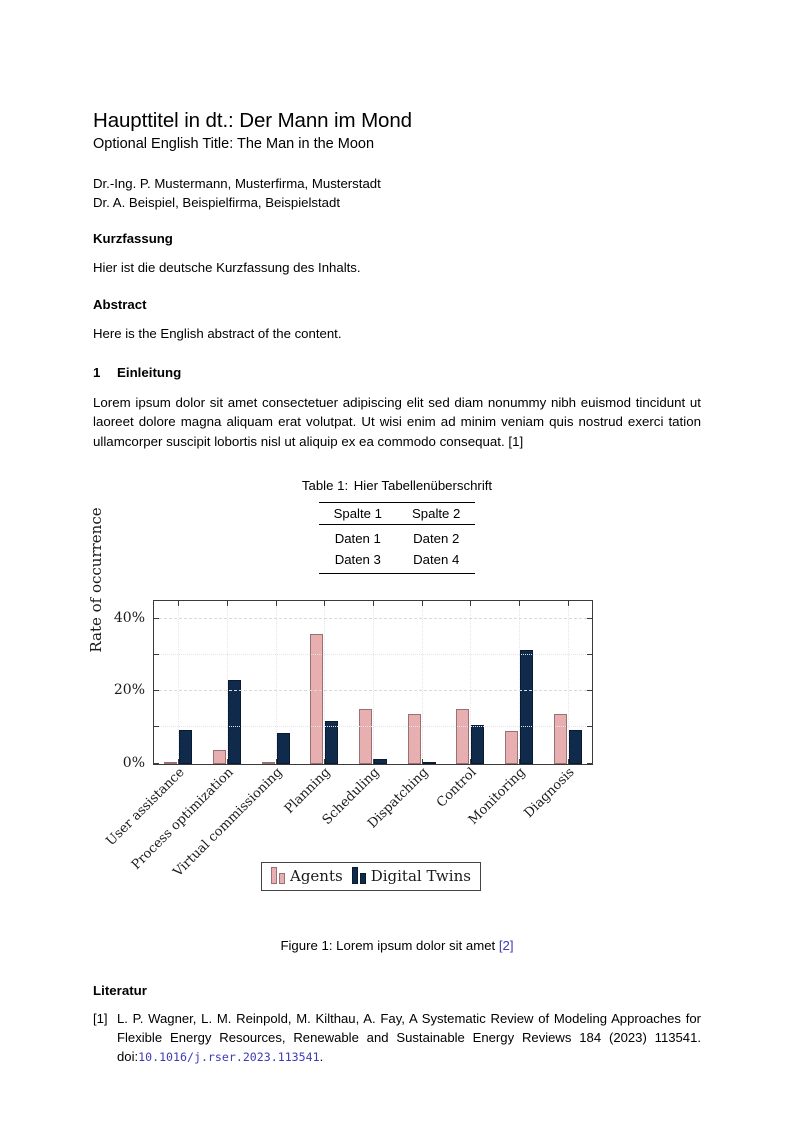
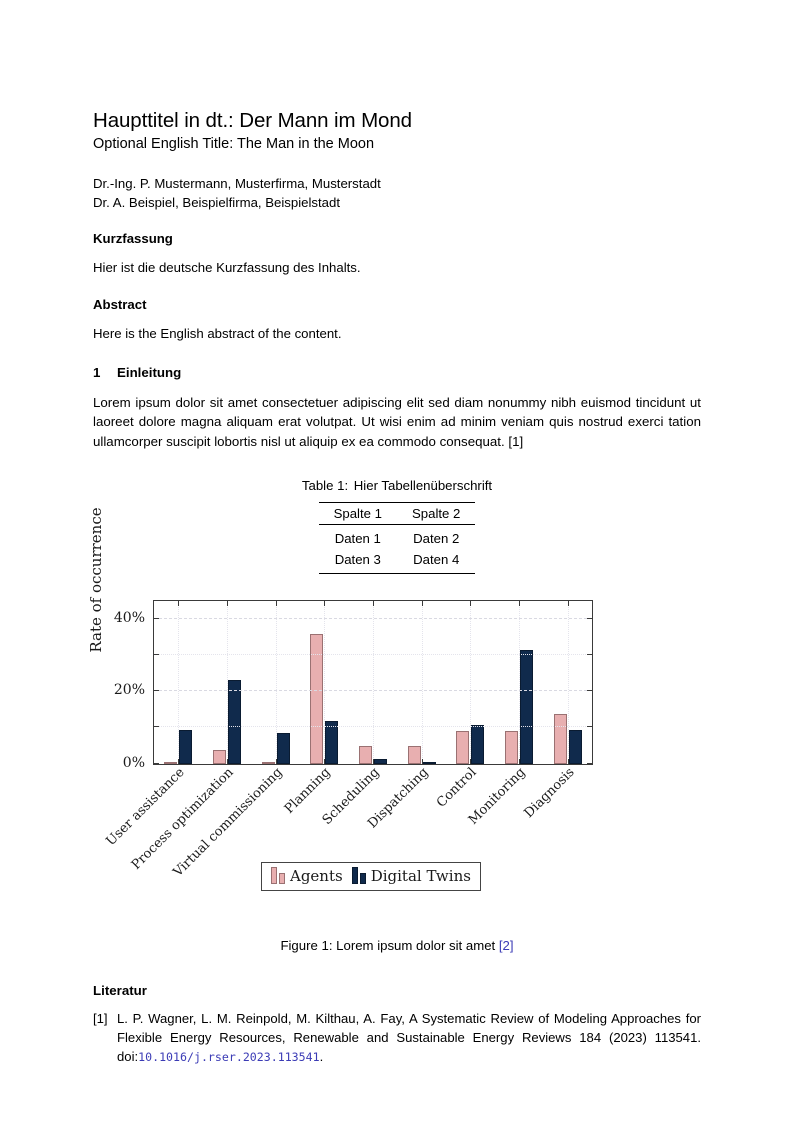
Agents/Scheduling: 15% -> 5%
Agents/Dispatching: 14% -> 5%
Agents/Control: 15% -> 9%
